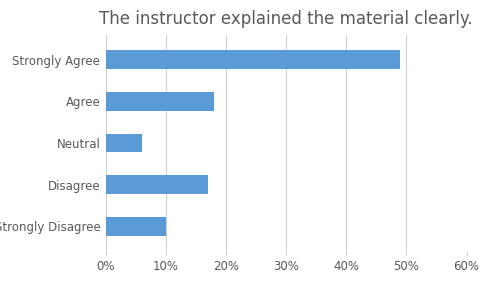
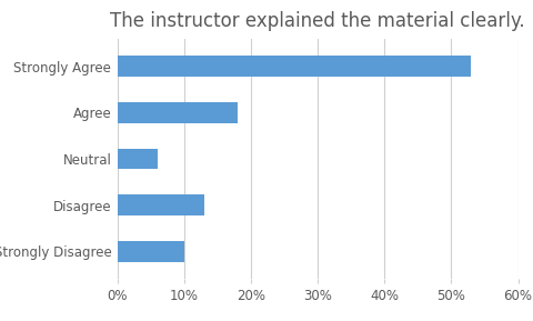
Strongly Agree: 49% -> 53%
Disagree: 17% -> 13%
